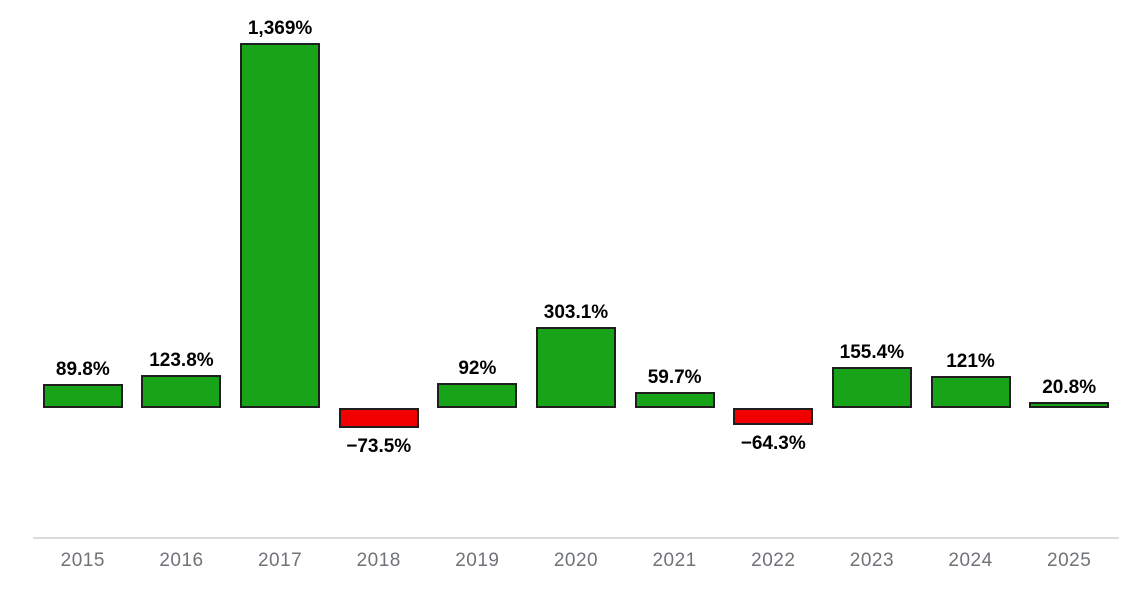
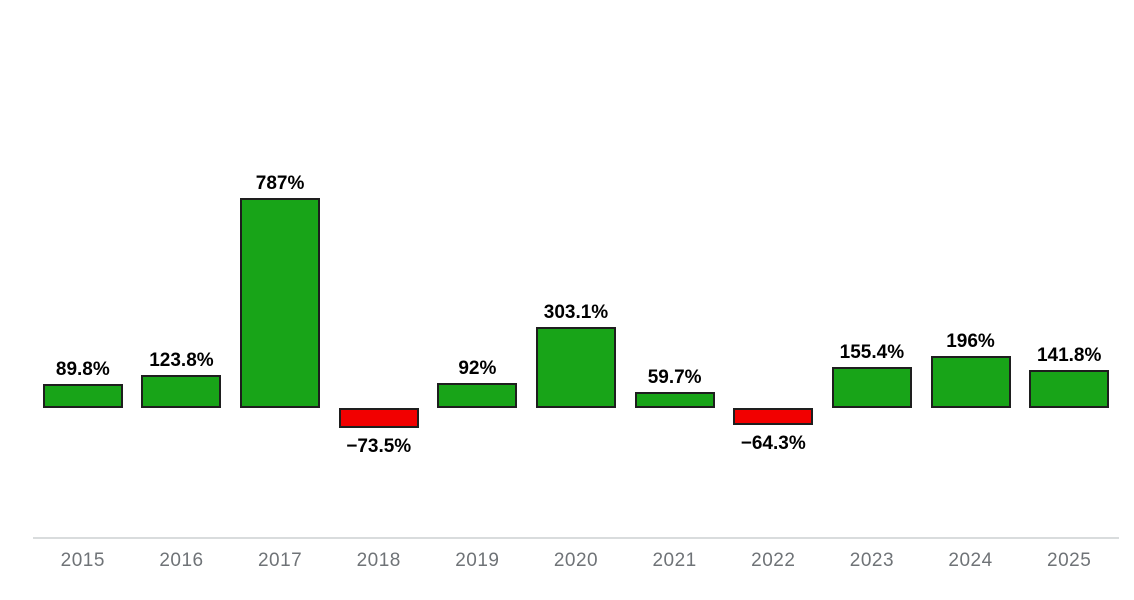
2017: 1,369% -> 787%
2024: 121% -> 196%
2025: 20.8% -> 141.8%
